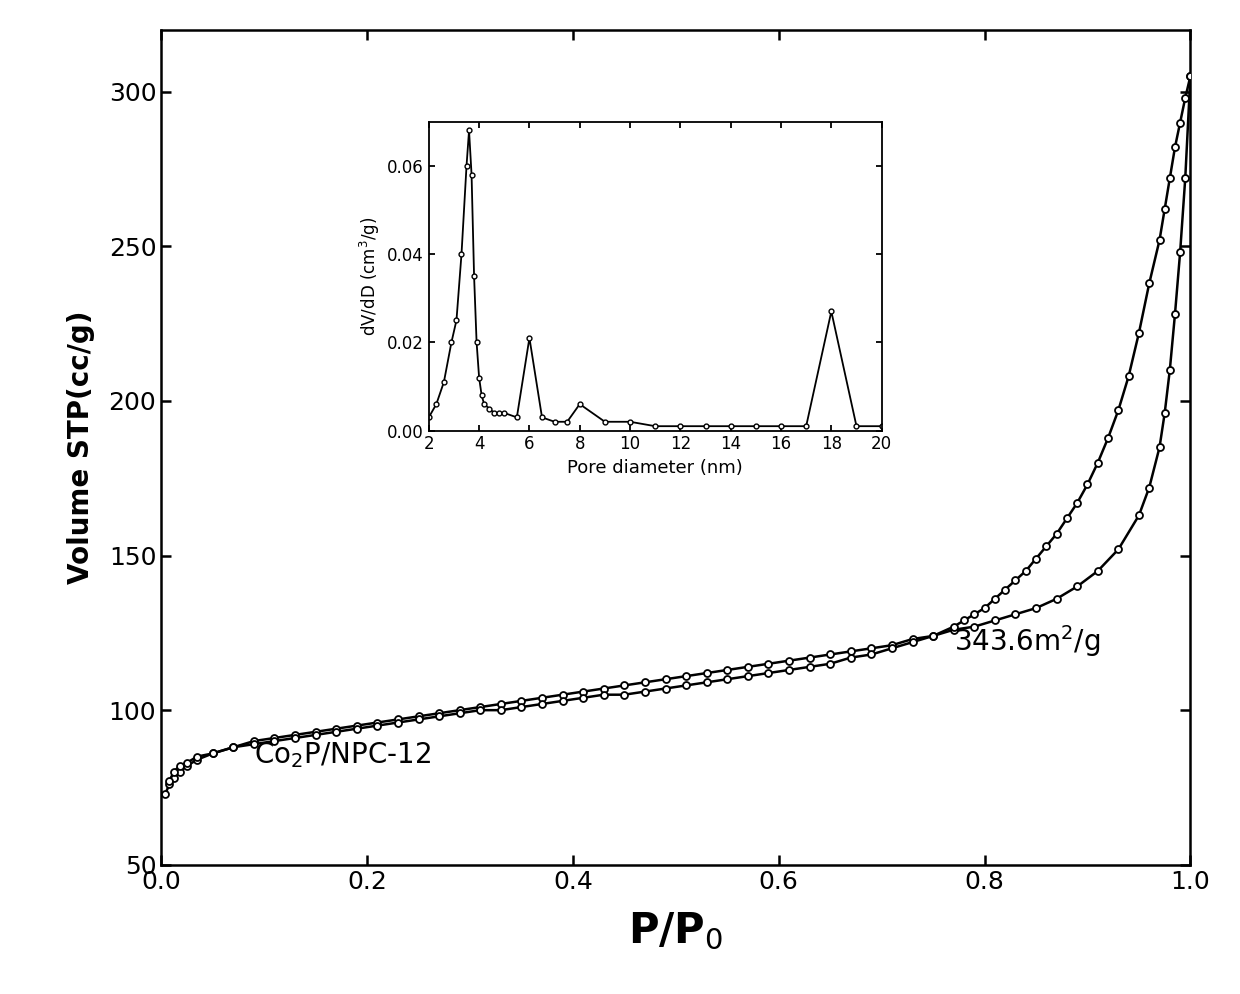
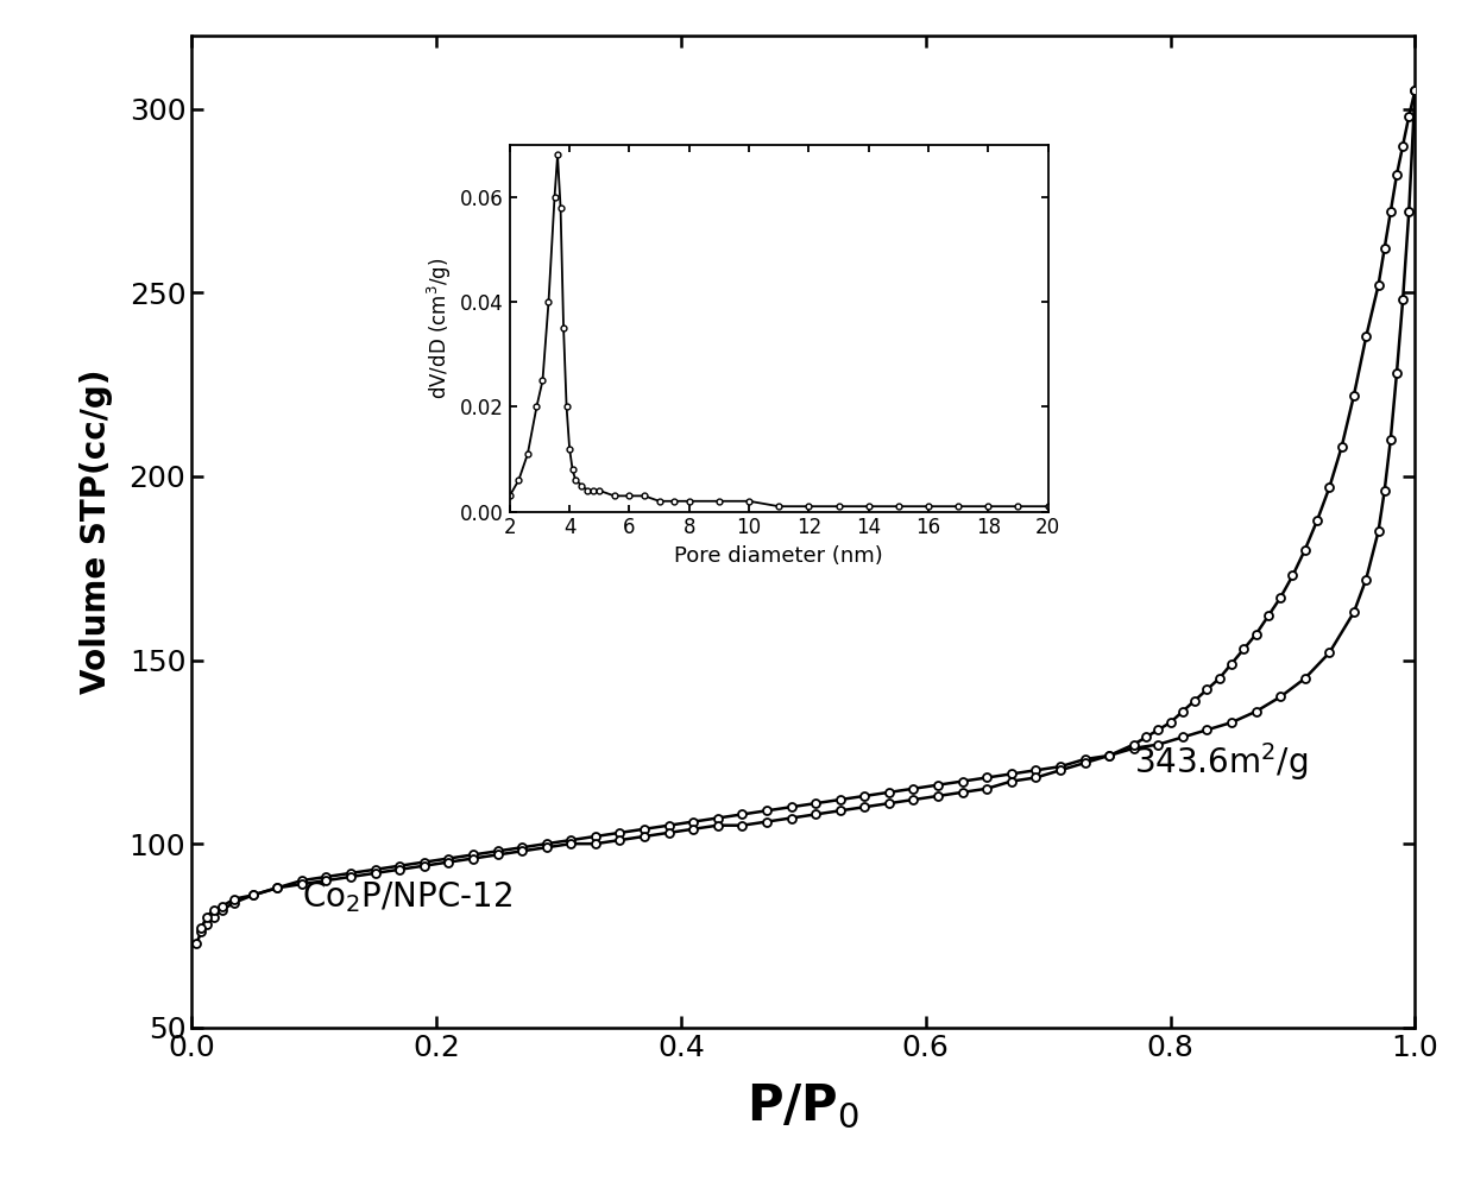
6: 0.021 -> 0.003
8: 0.006 -> 0.002
18: 0.027 -> 0.001
